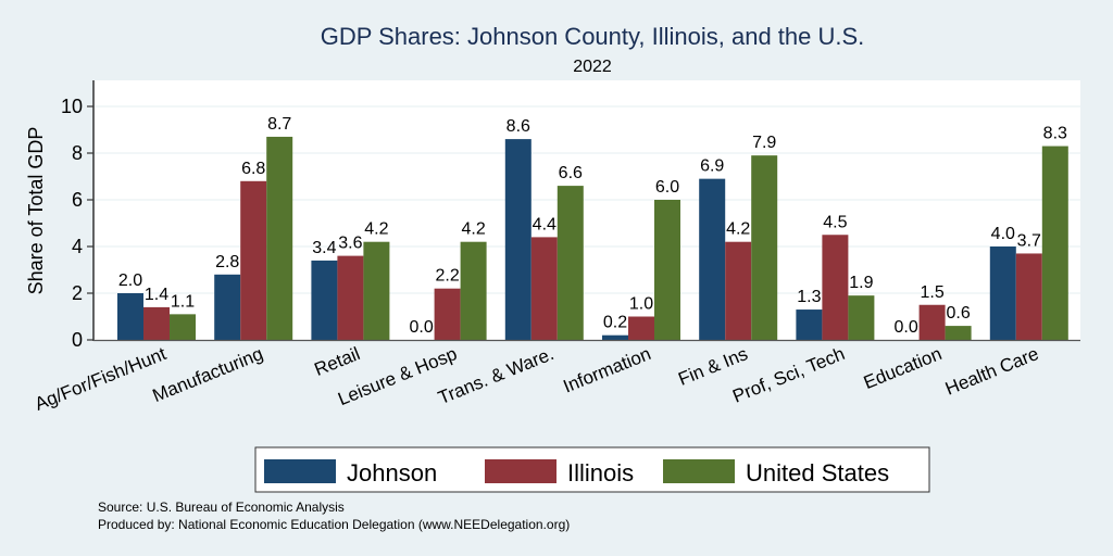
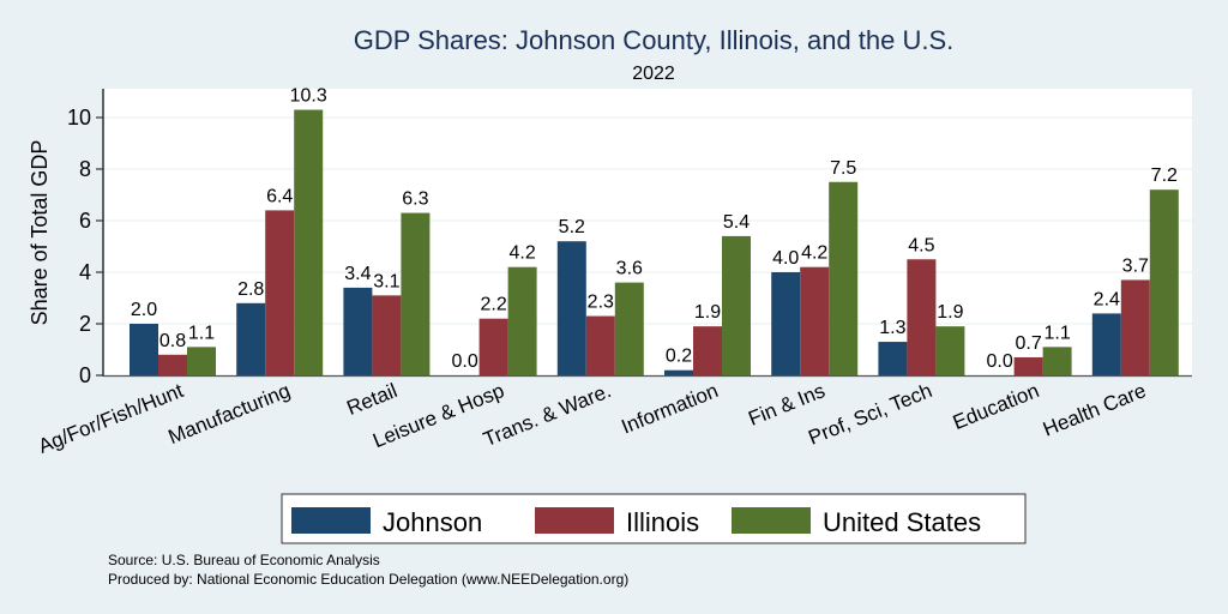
Illinois/Ag/For/Fish/Hunt: 1.4 -> 0.8
Illinois/Manufacturing: 6.8 -> 6.4
United States/Manufacturing: 8.7 -> 10.3
Illinois/Retail: 3.6 -> 3.1
United States/Retail: 4.2 -> 6.3
Johnson/Trans. & Ware.: 8.6 -> 5.2
Illinois/Trans. & Ware.: 4.4 -> 2.3
United States/Trans. & Ware.: 6.6 -> 3.6
Illinois/Information: 1.0 -> 1.9
United States/Information: 6.0 -> 5.4
Johnson/Fin & Ins: 6.9 -> 4.0
United States/Fin & Ins: 7.9 -> 7.5
Illinois/Education: 1.5 -> 0.7
United States/Education: 0.6 -> 1.1
Johnson/Health Care: 4.0 -> 2.4
United States/Health Care: 8.3 -> 7.2
